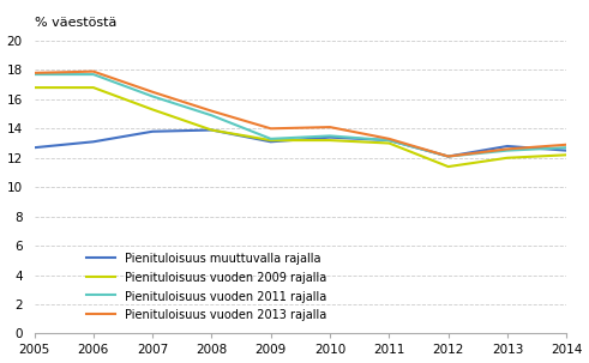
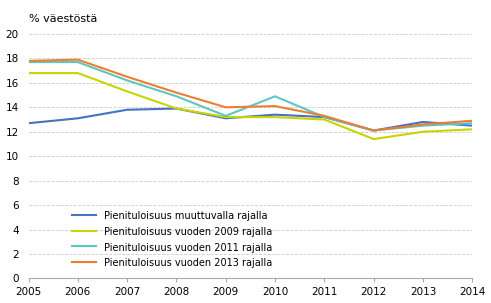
Pienituloisuus vuoden 2011 rajalla/2010: 13.5 -> 14.9
